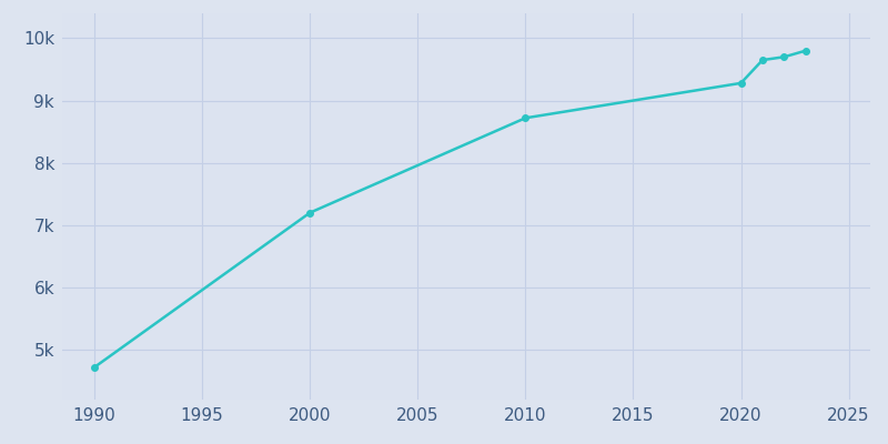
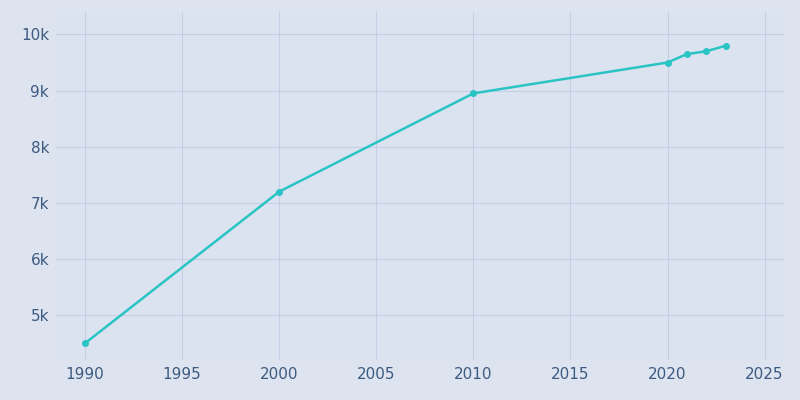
1990: 4.72k -> 4.50k
2010: 8.72k -> 8.95k
2020: 9.28k -> 9.50k
